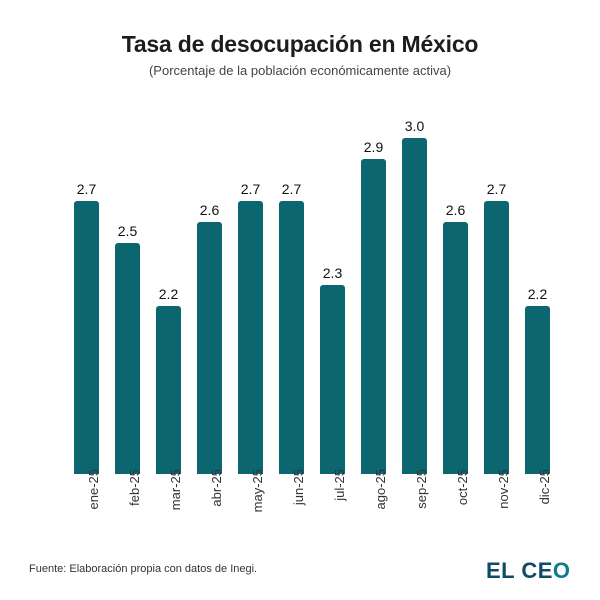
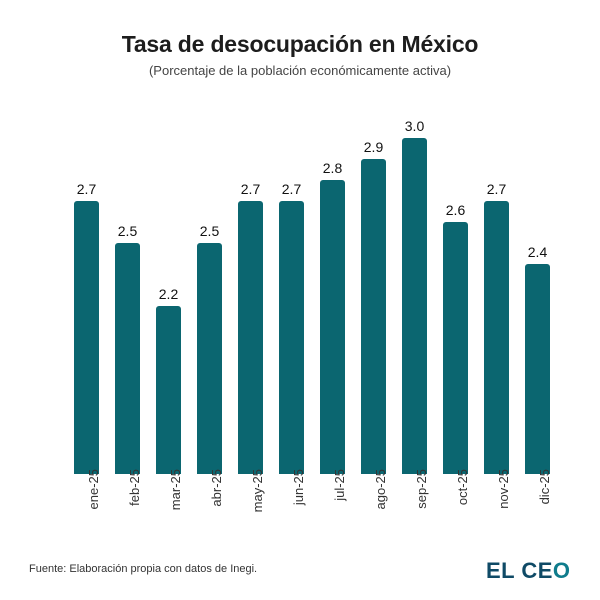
abr-25: 2.6 -> 2.5
jul-25: 2.3 -> 2.8
dic-25: 2.2 -> 2.4
